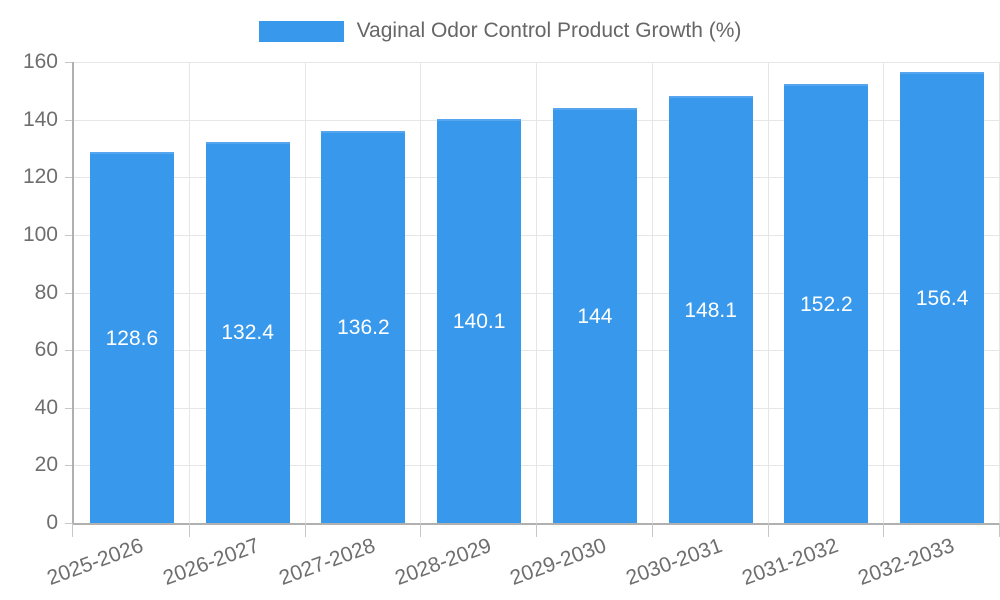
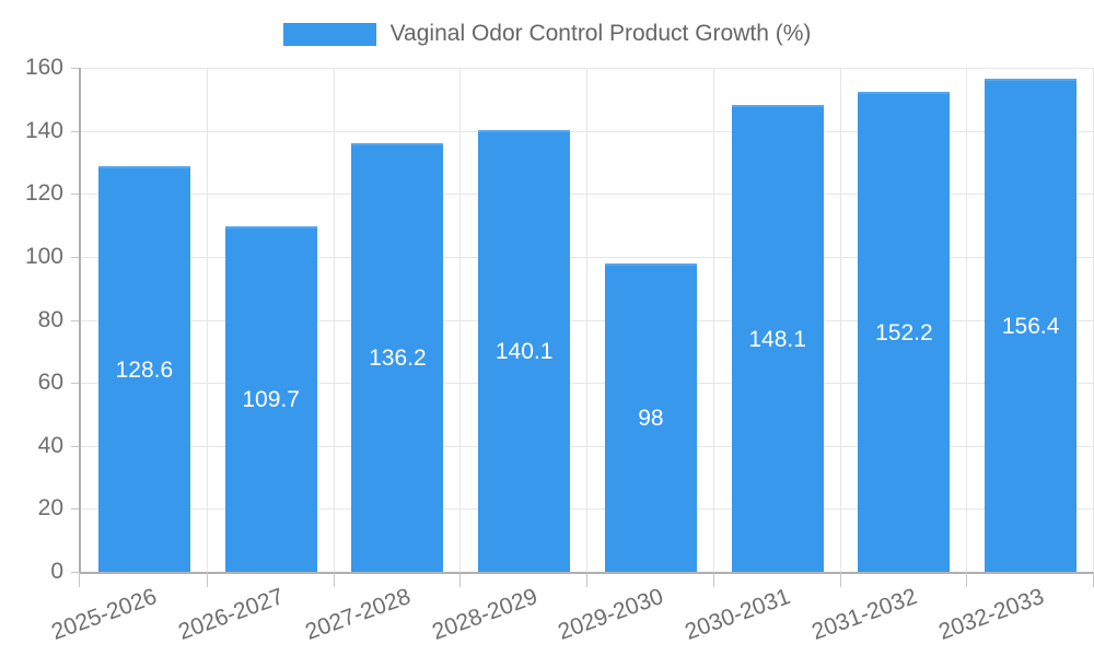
2026-2027: 132.4 -> 109.7
2029-2030: 144 -> 98
